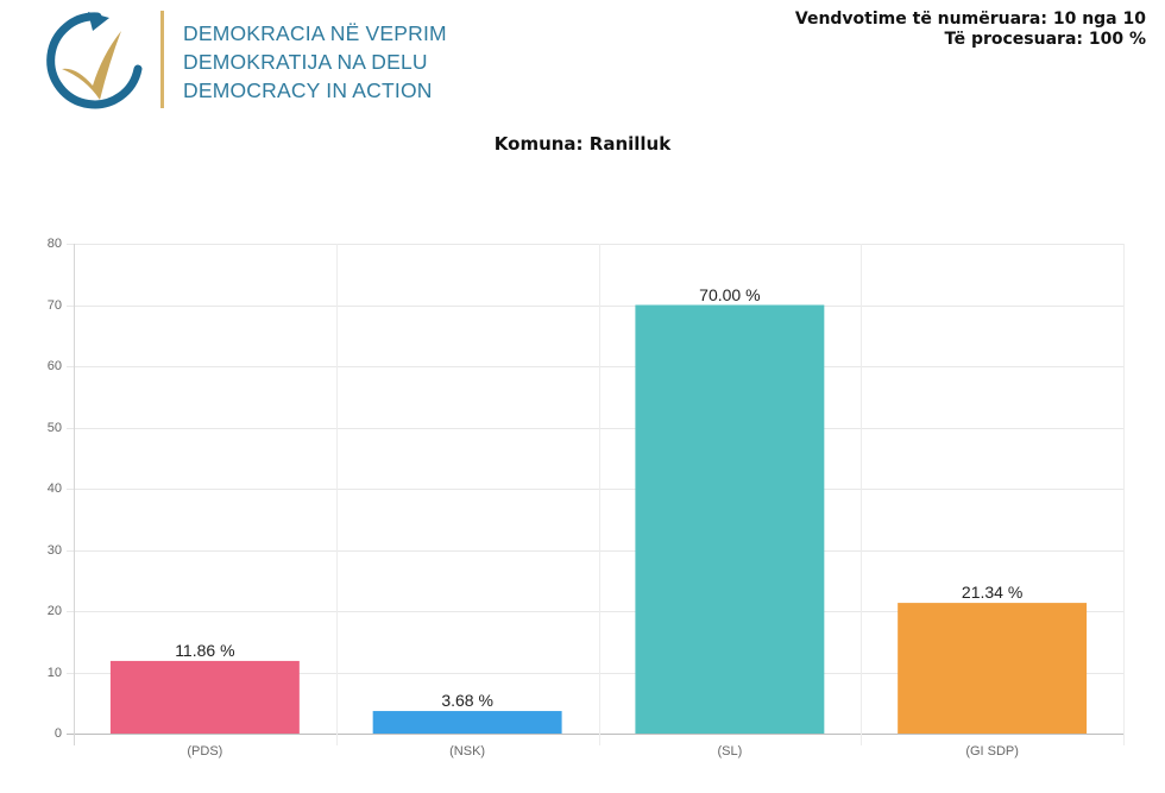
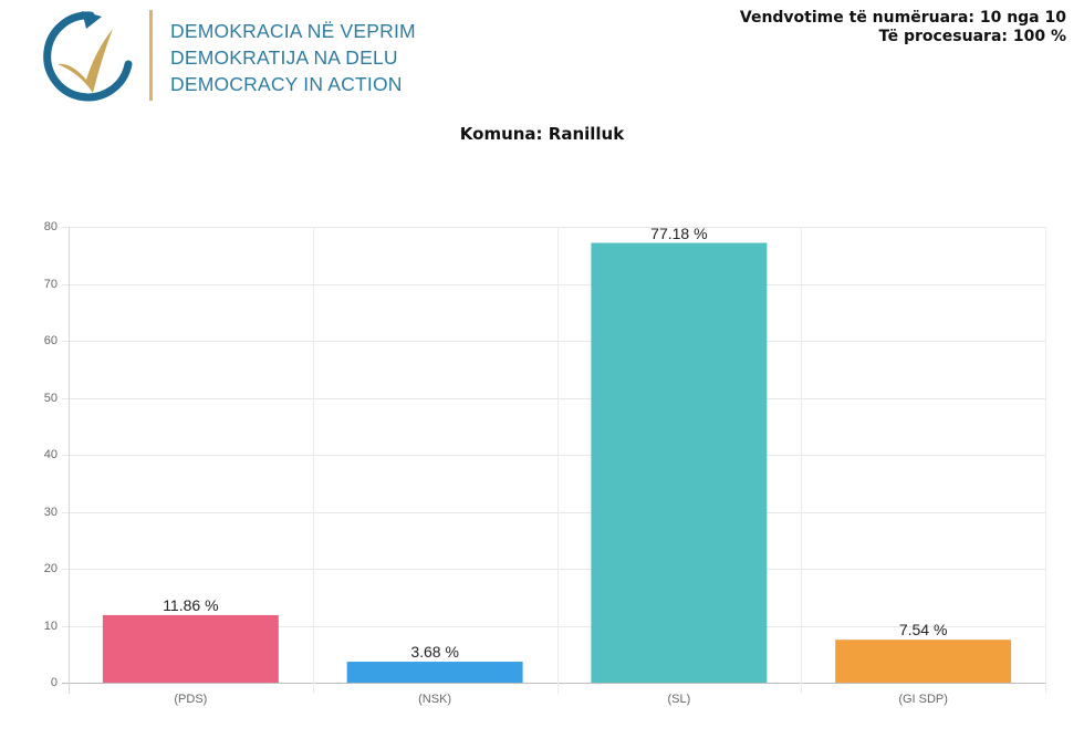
(SL): 70.00 -> 77.18
(GI SDP): 21.34 -> 7.54
